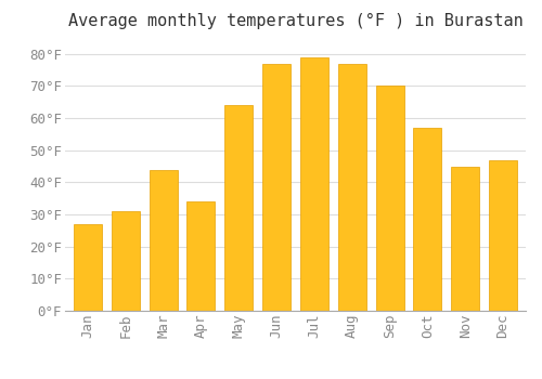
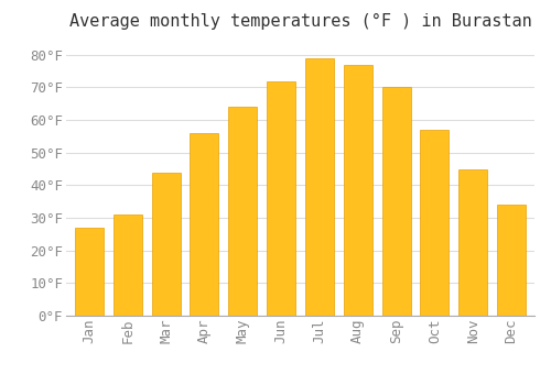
Apr: 34°F -> 56°F
Jun: 77°F -> 72°F
Dec: 47°F -> 34°F
